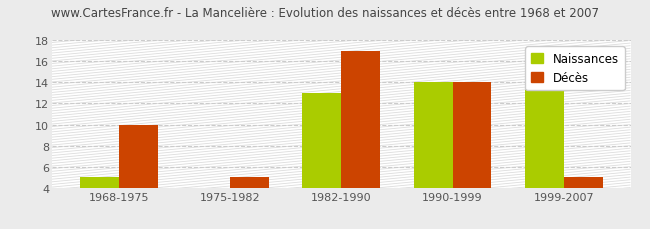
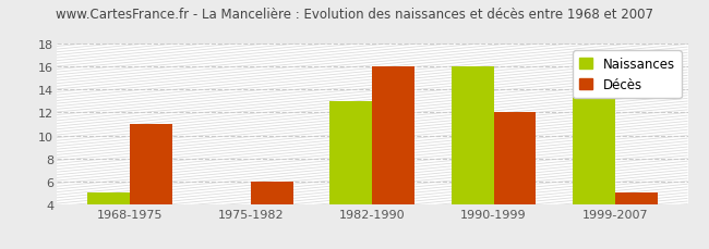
Décès/1968-1975: 10 -> 11
Décès/1975-1982: 5 -> 6
Décès/1982-1990: 17 -> 16
Naissances/1990-1999: 14 -> 16
Décès/1990-1999: 14 -> 12
